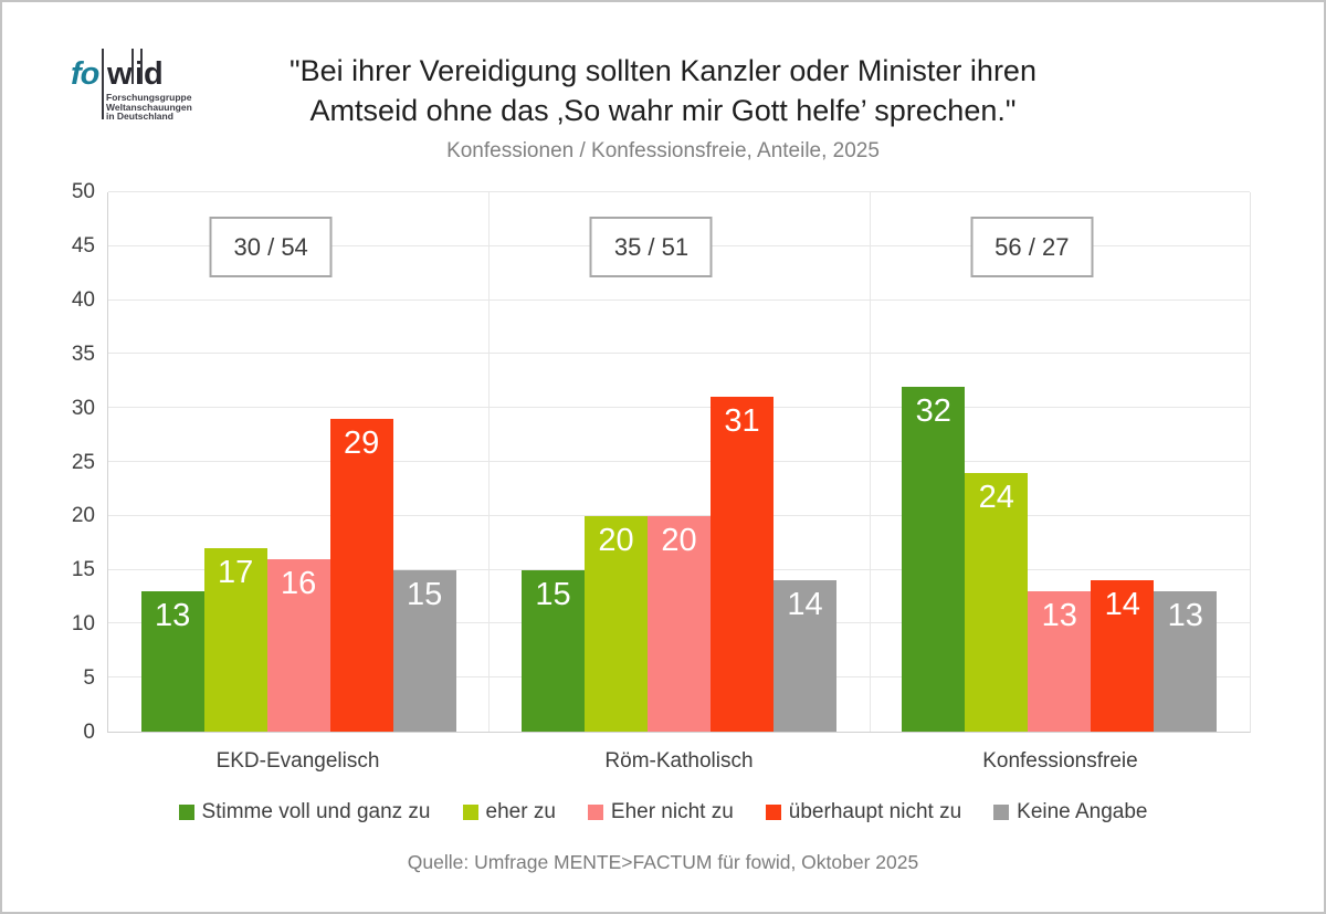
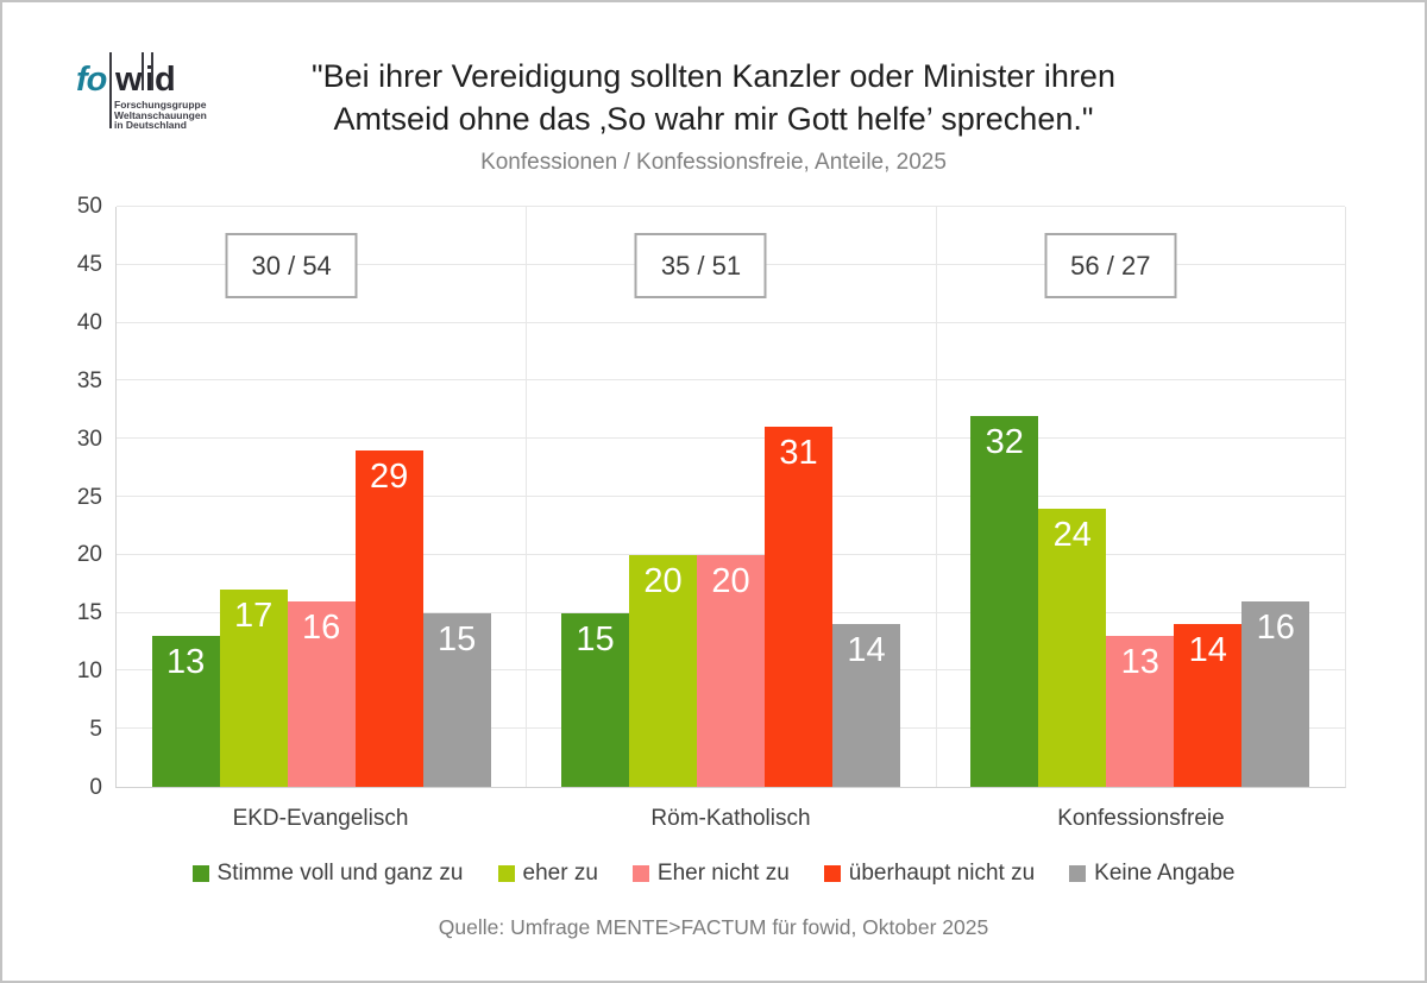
Keine Angabe/Konfessionsfreie: 13 -> 16
